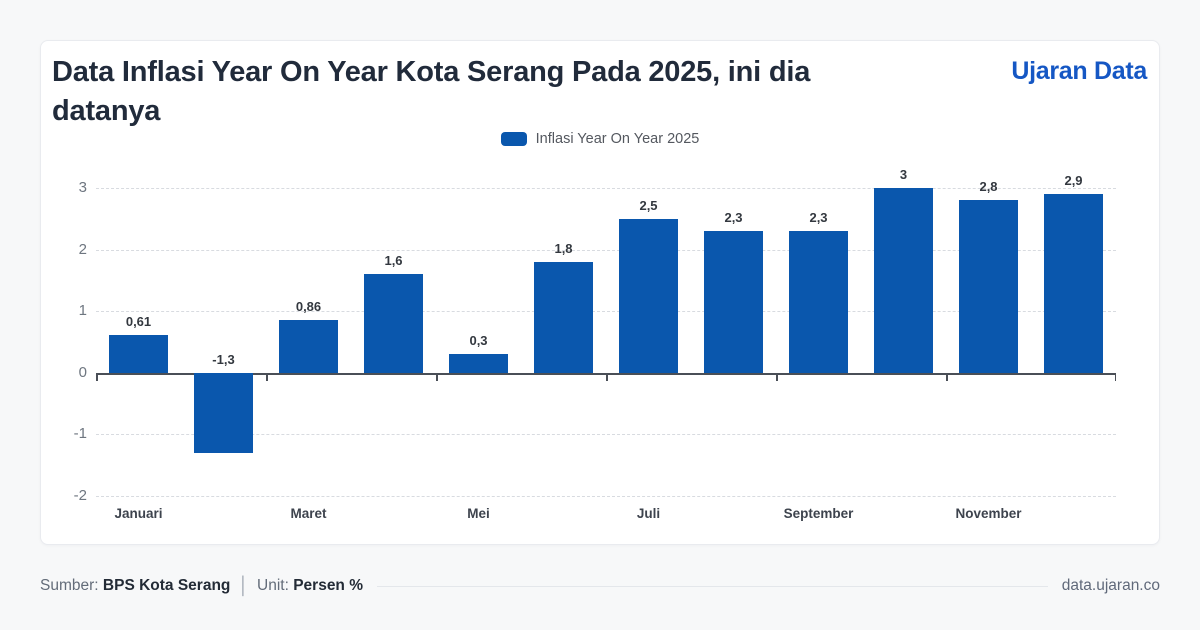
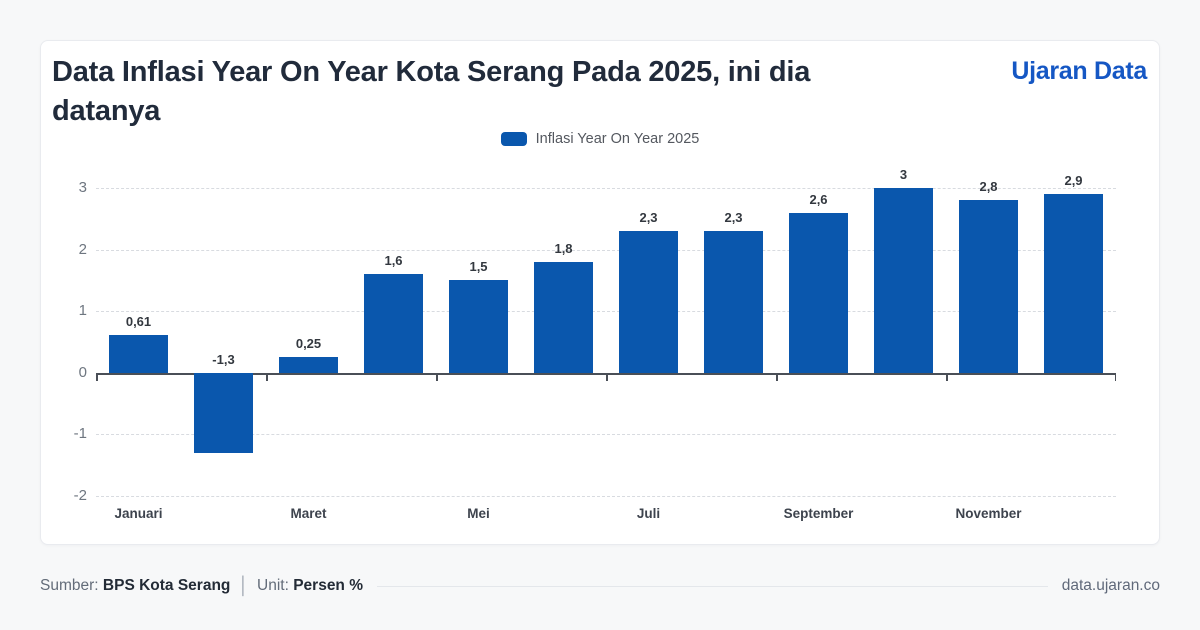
Maret: 0,86 -> 0,25
Mei: 0,3 -> 1,5
Juli: 2,5 -> 2,3
September: 2,3 -> 2,6
